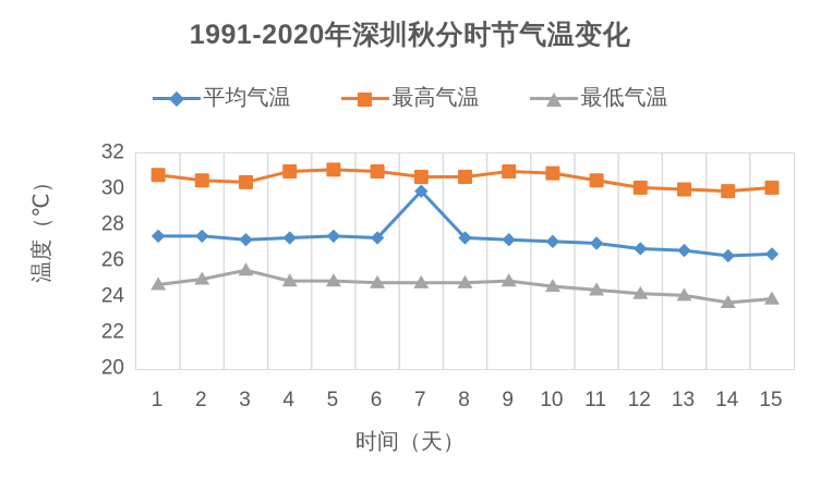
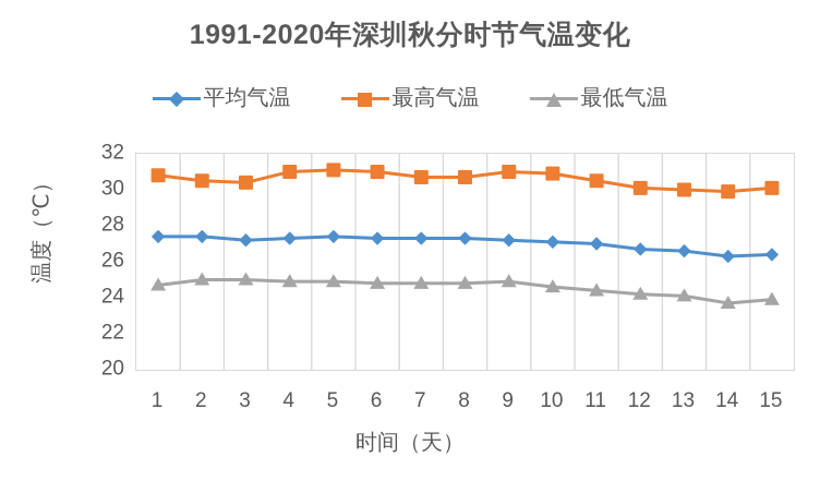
最低气温/3: 25.5 -> 25.0
平均气温/7: 29.9 -> 27.3
